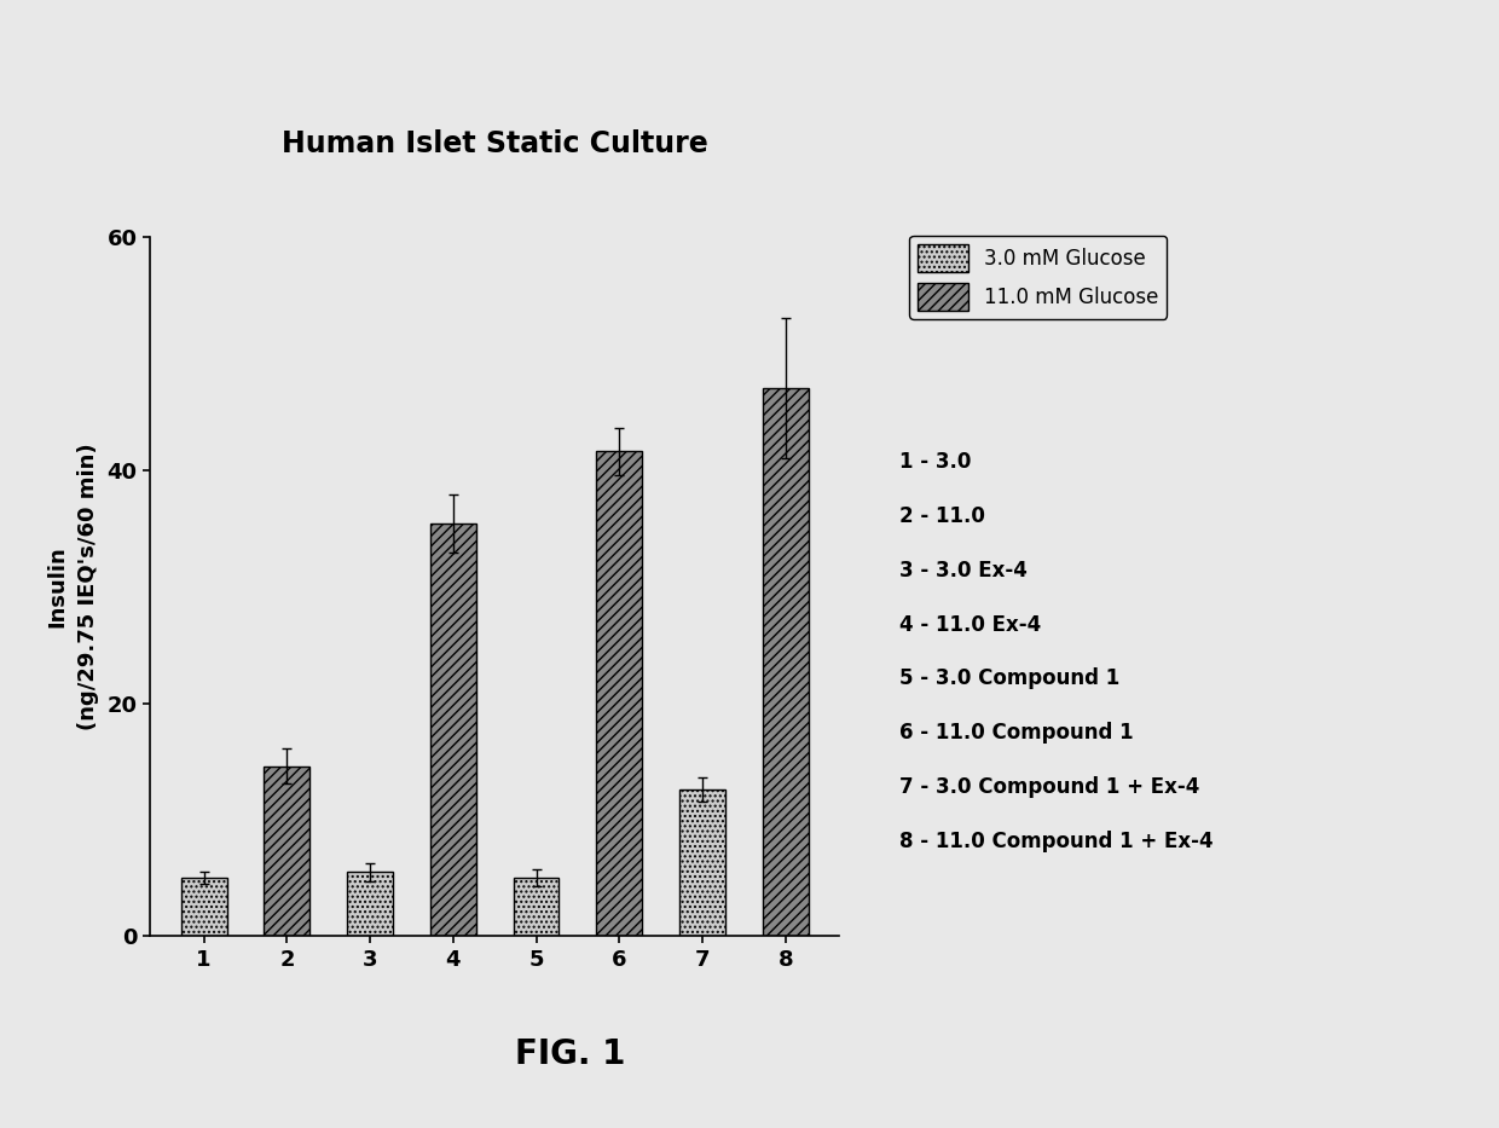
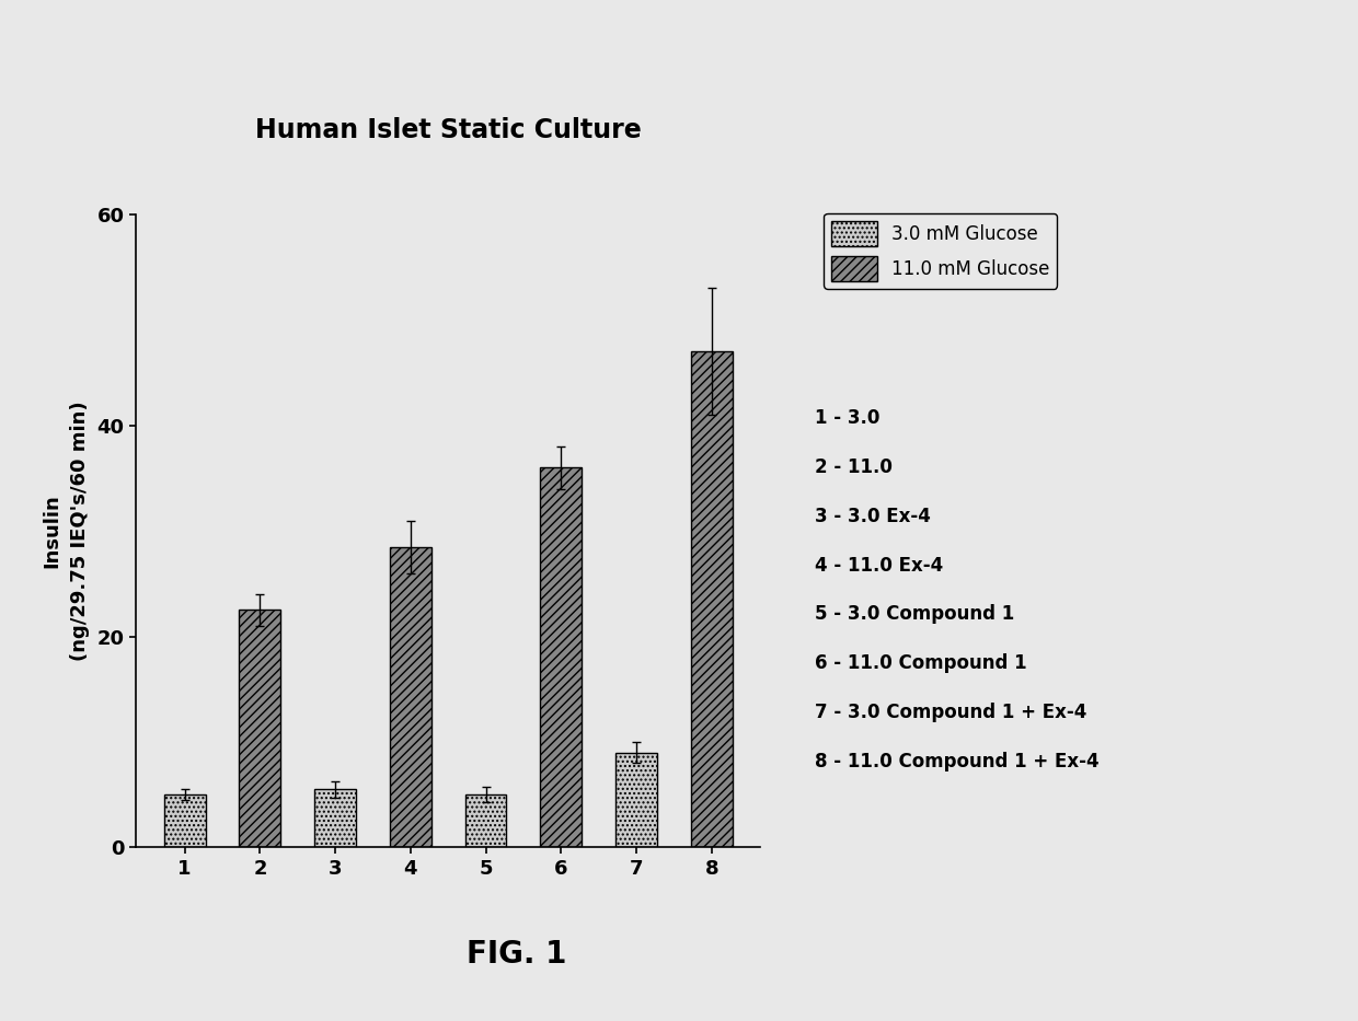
2: 14.6 -> 22.5
4: 35.4 -> 28.5
6: 41.6 -> 36.0
7: 12.6 -> 9.0
